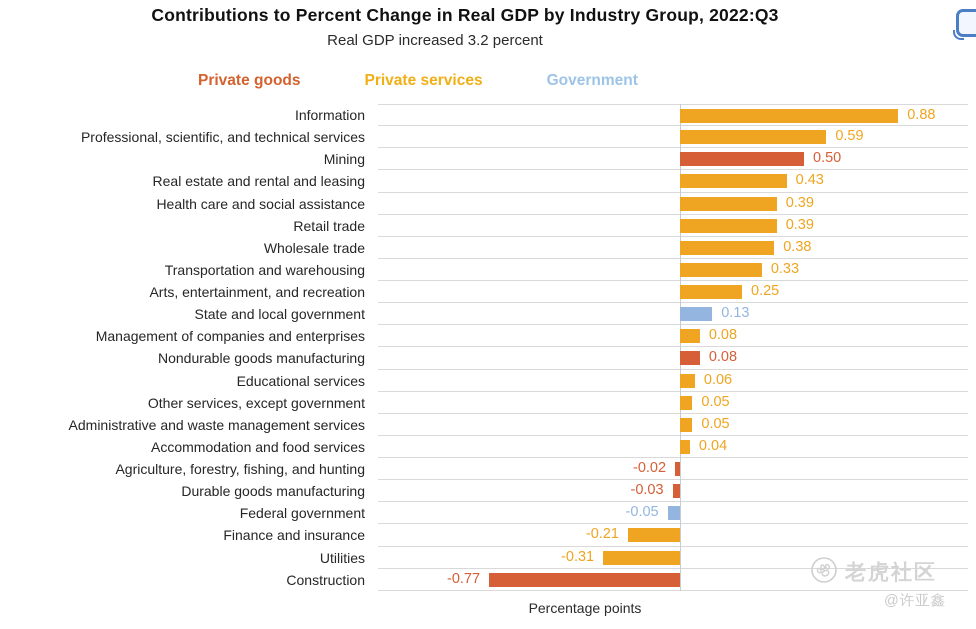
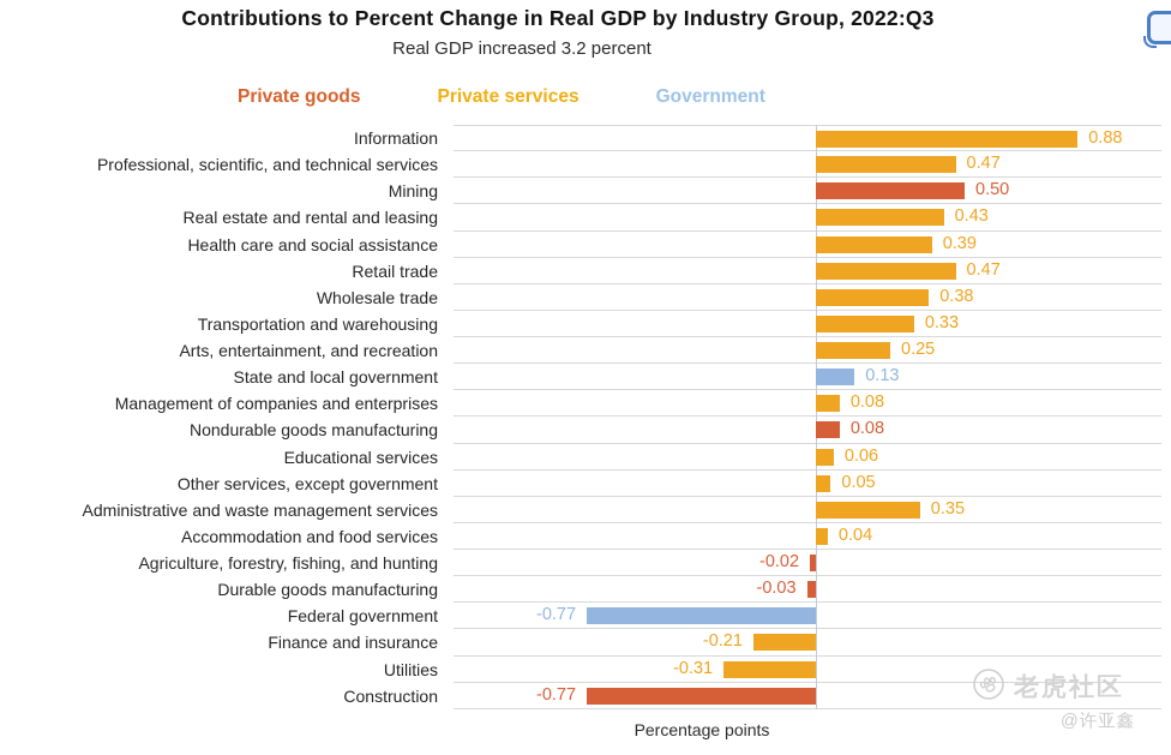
Professional, scientific, and technical services: 0.59 -> 0.47
Retail trade: 0.39 -> 0.47
Administrative and waste management services: 0.05 -> 0.35
Federal government: -0.05 -> -0.77
